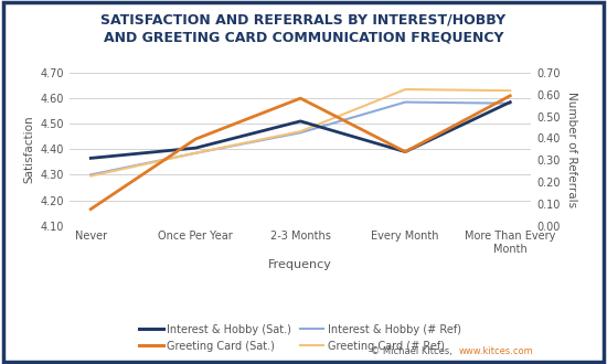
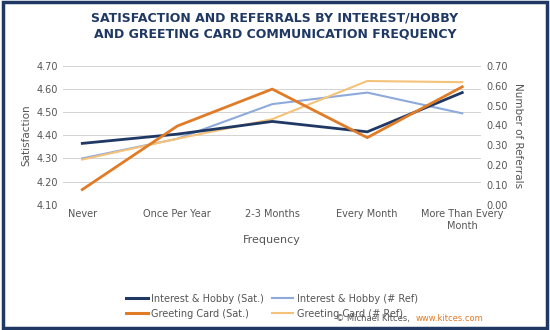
Interest & Hobby (Sat.)/2-3 Months: 4.510 -> 4.460
Interest & Hobby (# Ref)/2-3 Months: 4.465 -> 4.535
Interest & Hobby (Sat.)/Every Month: 4.390 -> 4.415
Interest & Hobby (# Ref)/More Than Every Month: 4.580 -> 4.495
